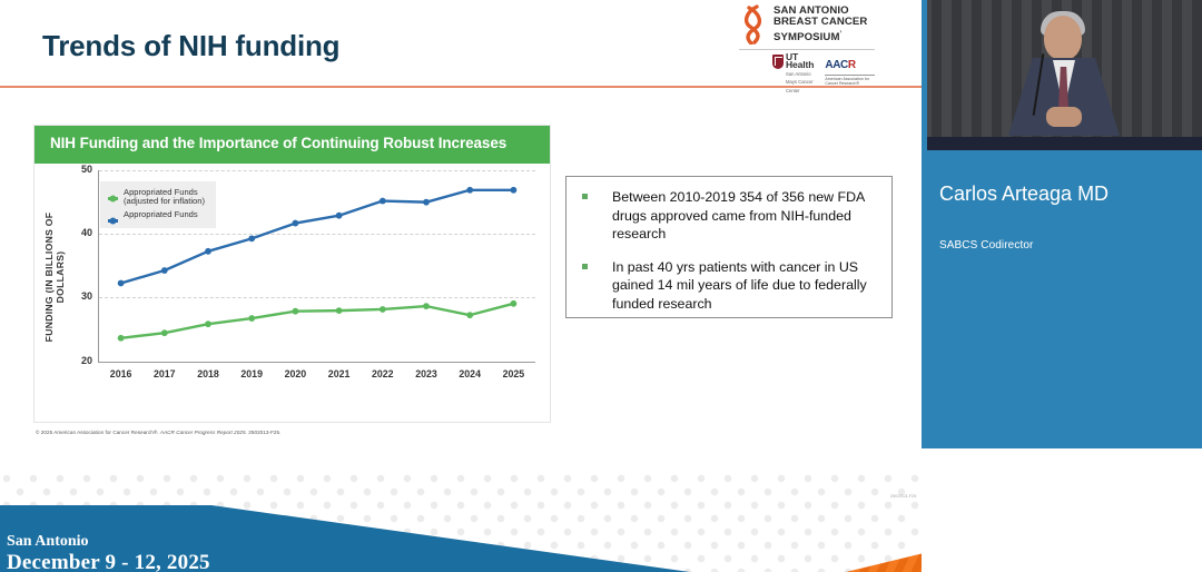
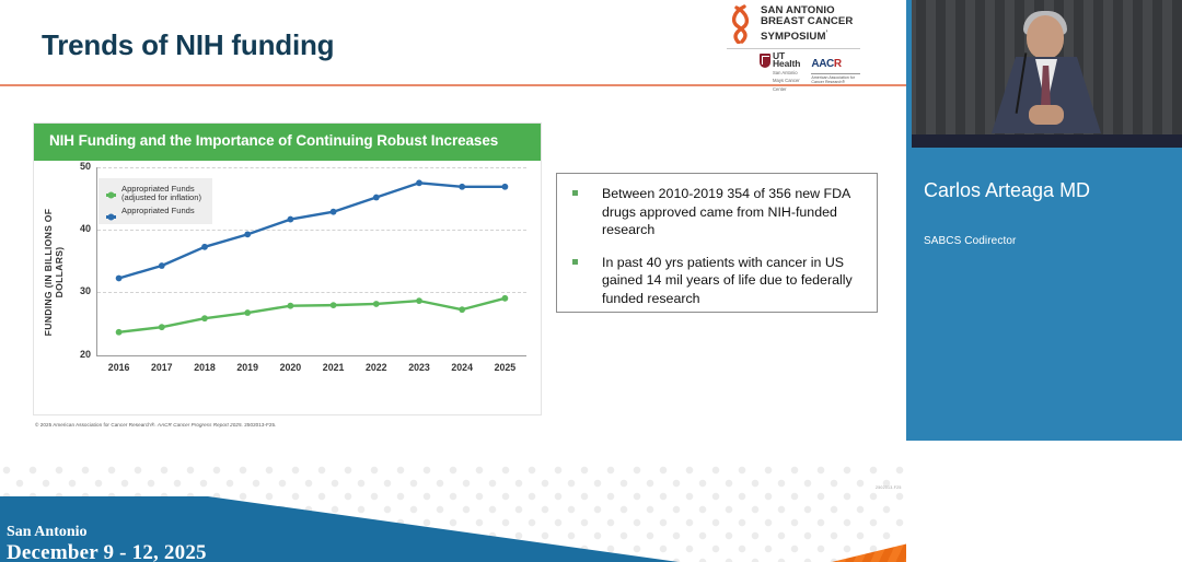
Appropriated Funds/2023: 45 -> 48
